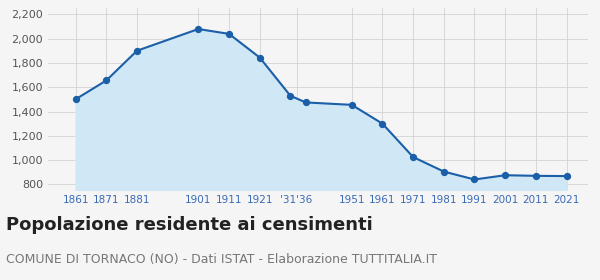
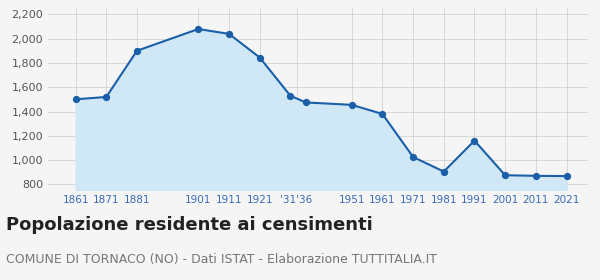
1871: 1,660 -> 1,520
1961: 1,300 -> 1,380
1991: 840 -> 1,160
